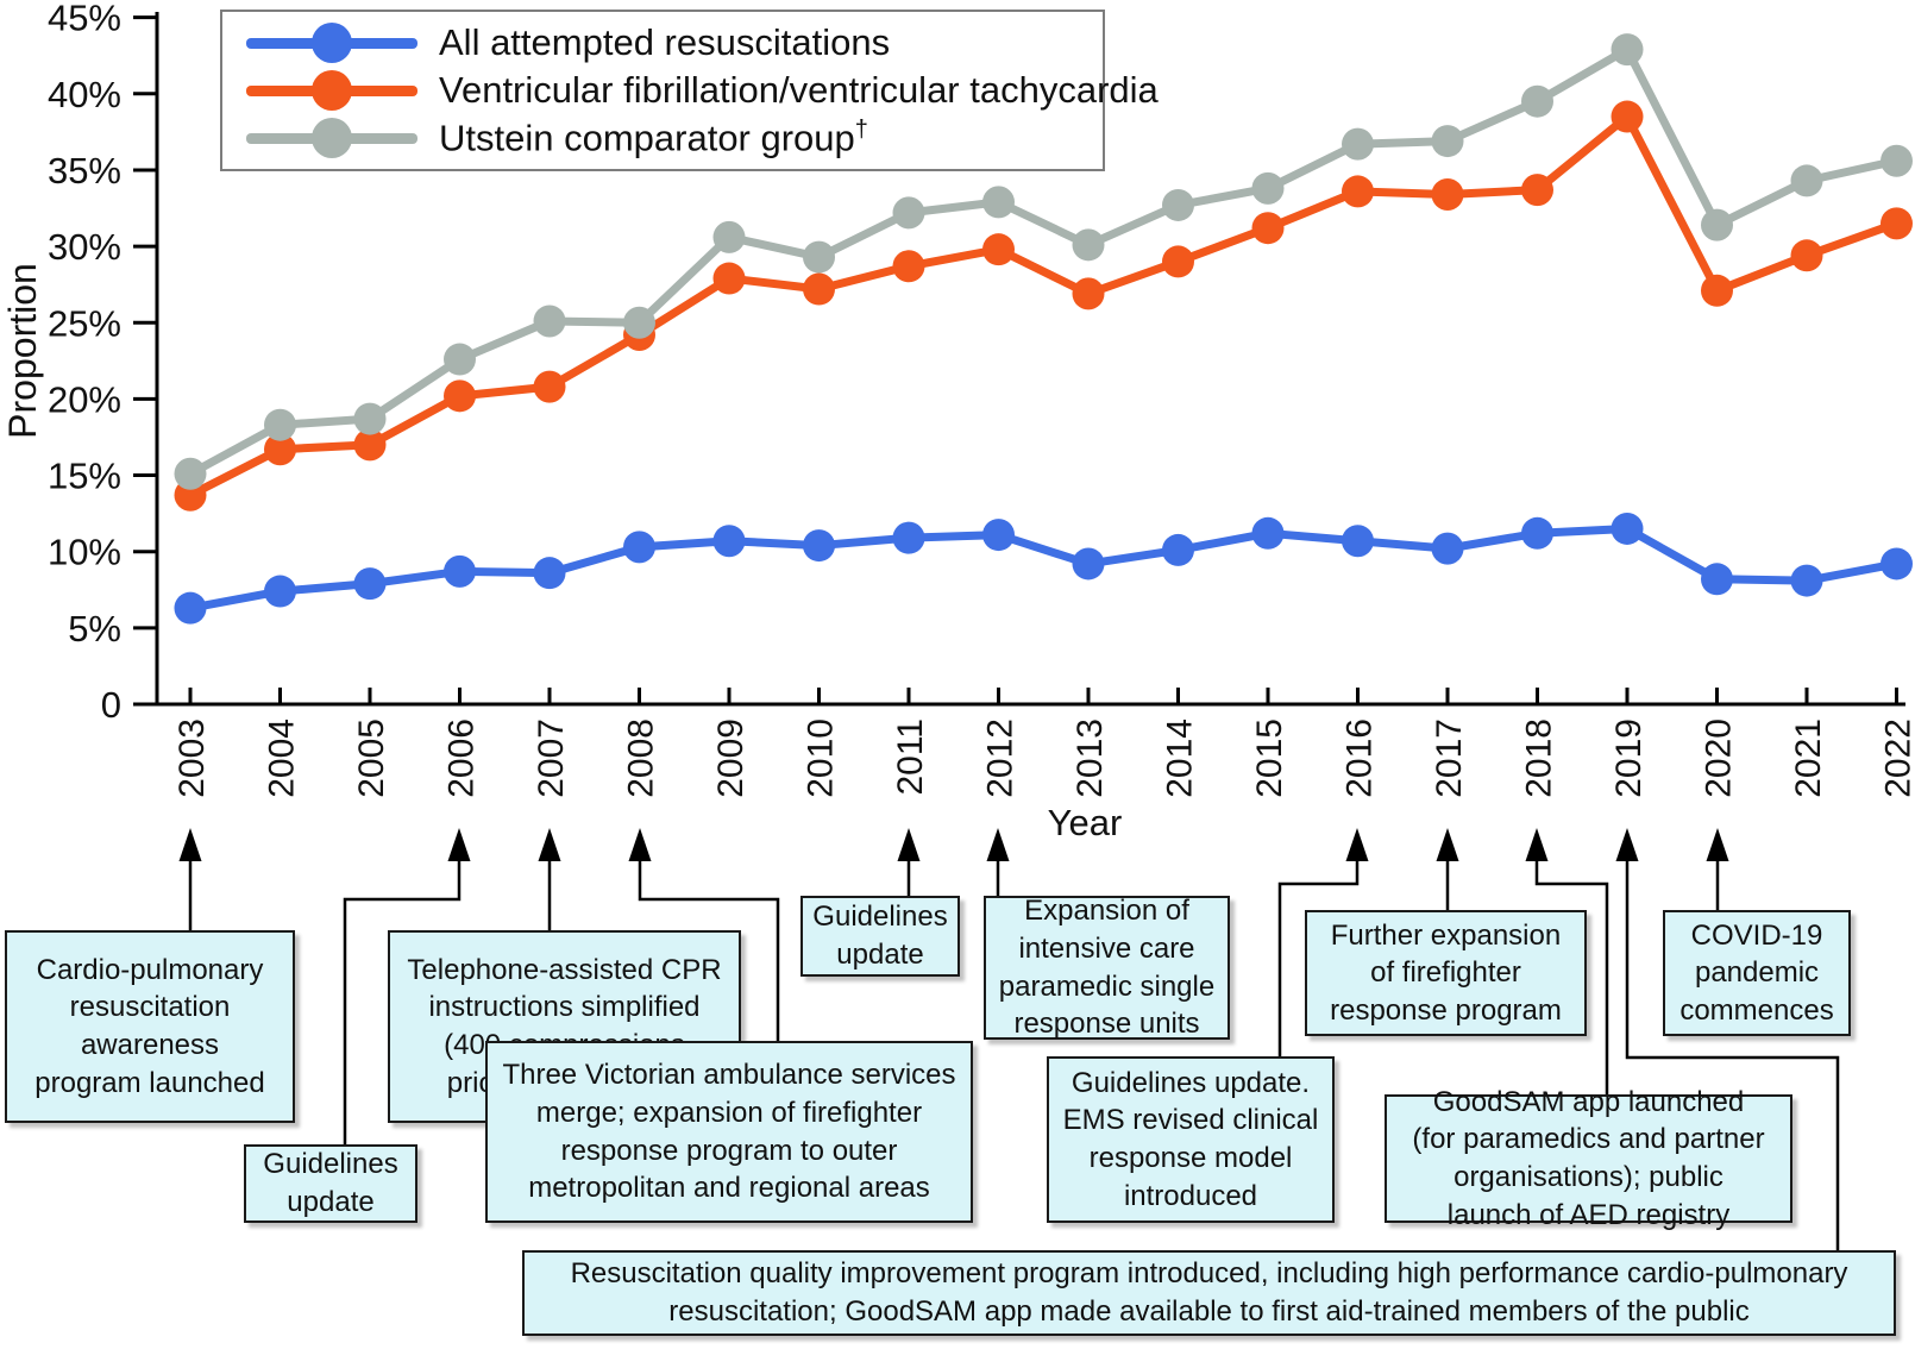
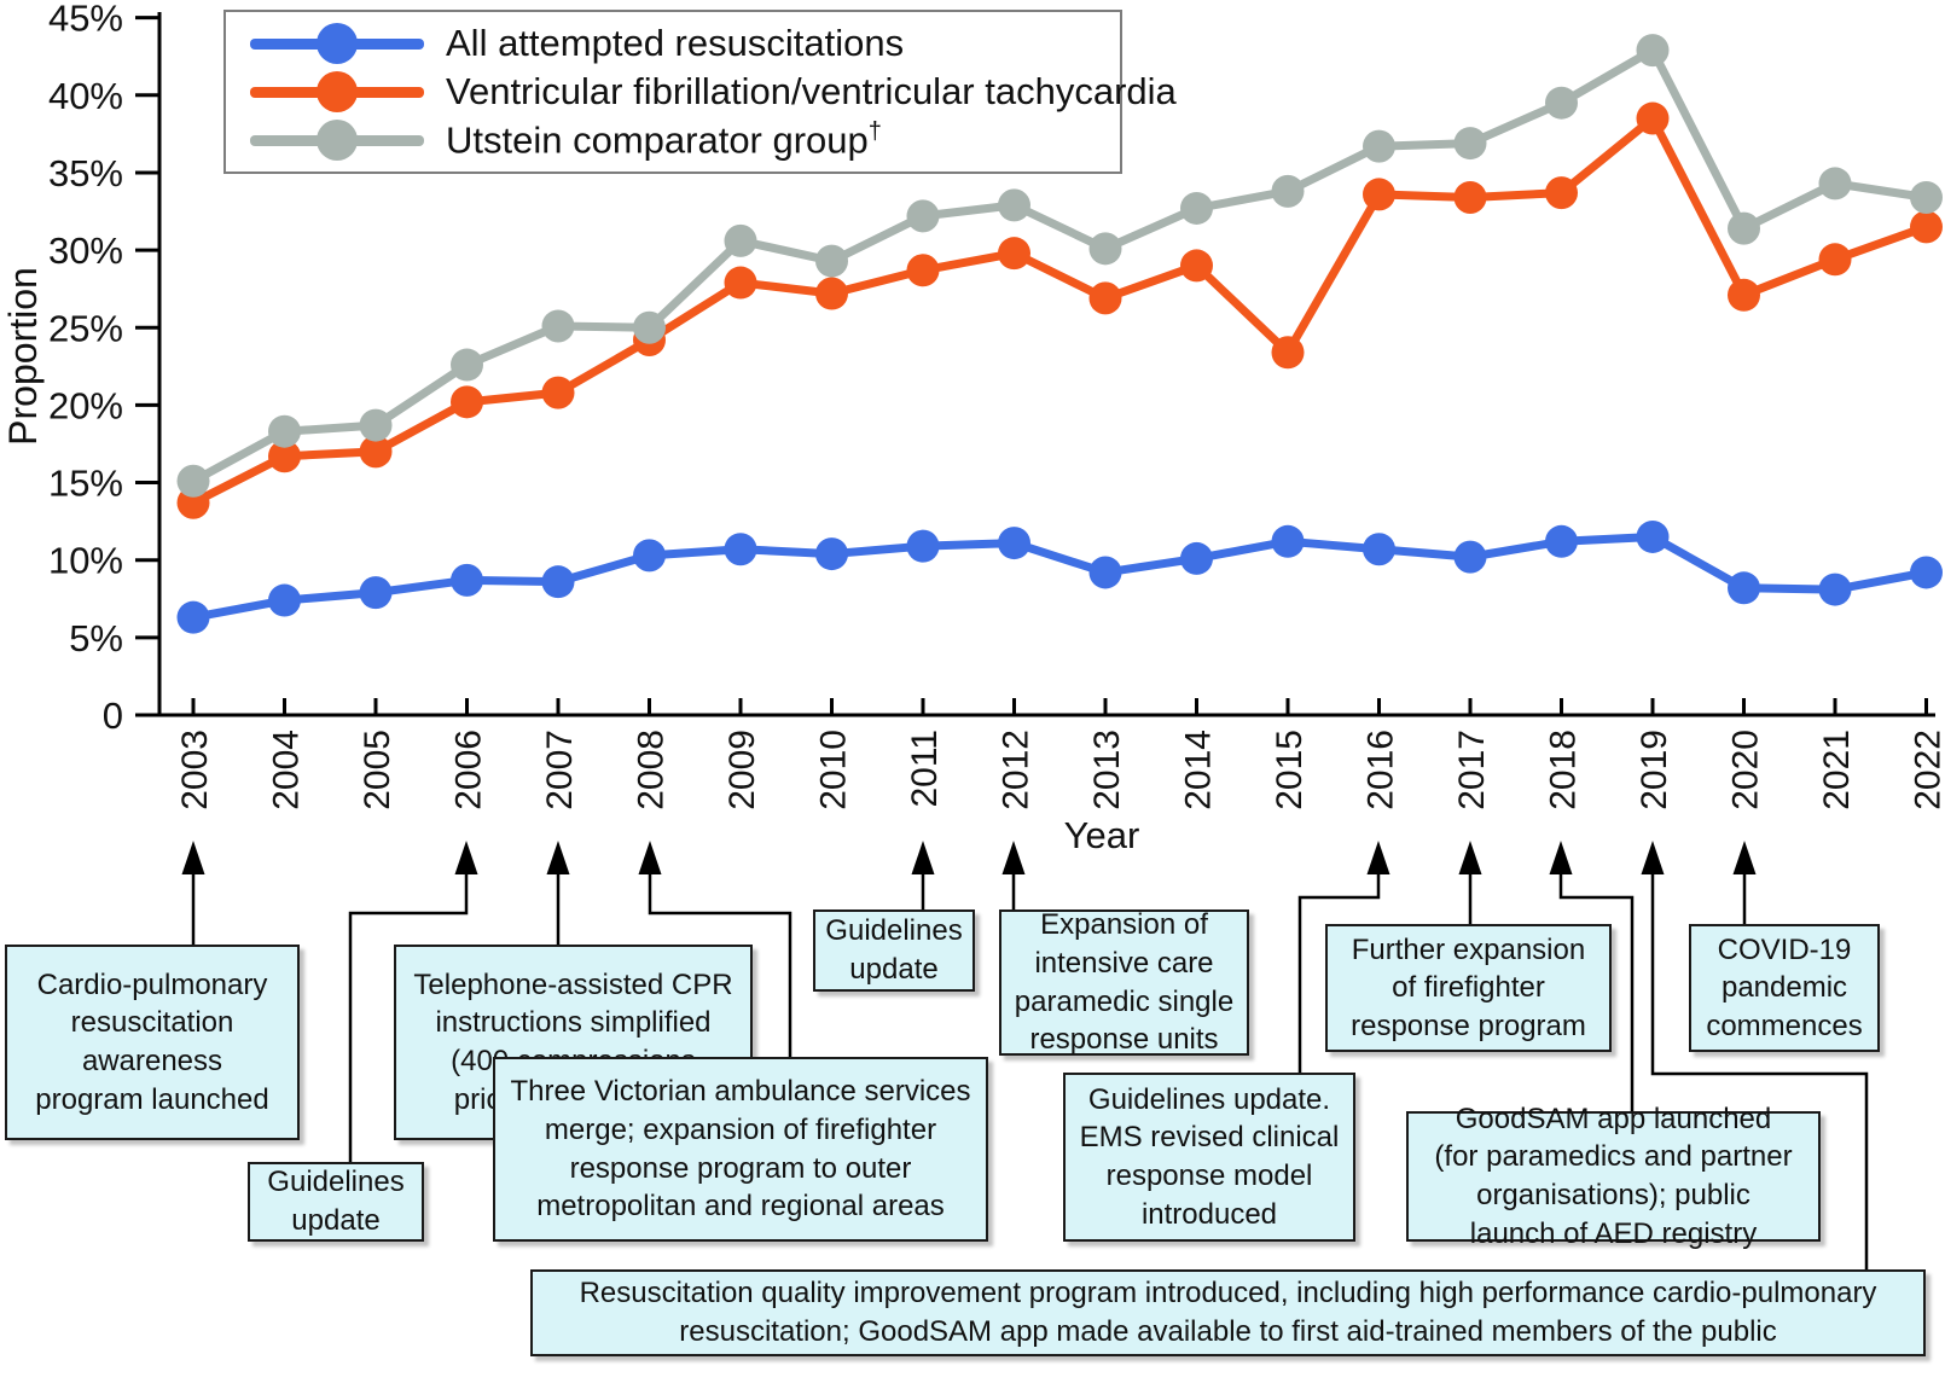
Ventricular fibrillation/ventricular tachycardia/2015: 31.2% -> 23.4%
Utstein comparator group/2022: 35.6% -> 33.4%
